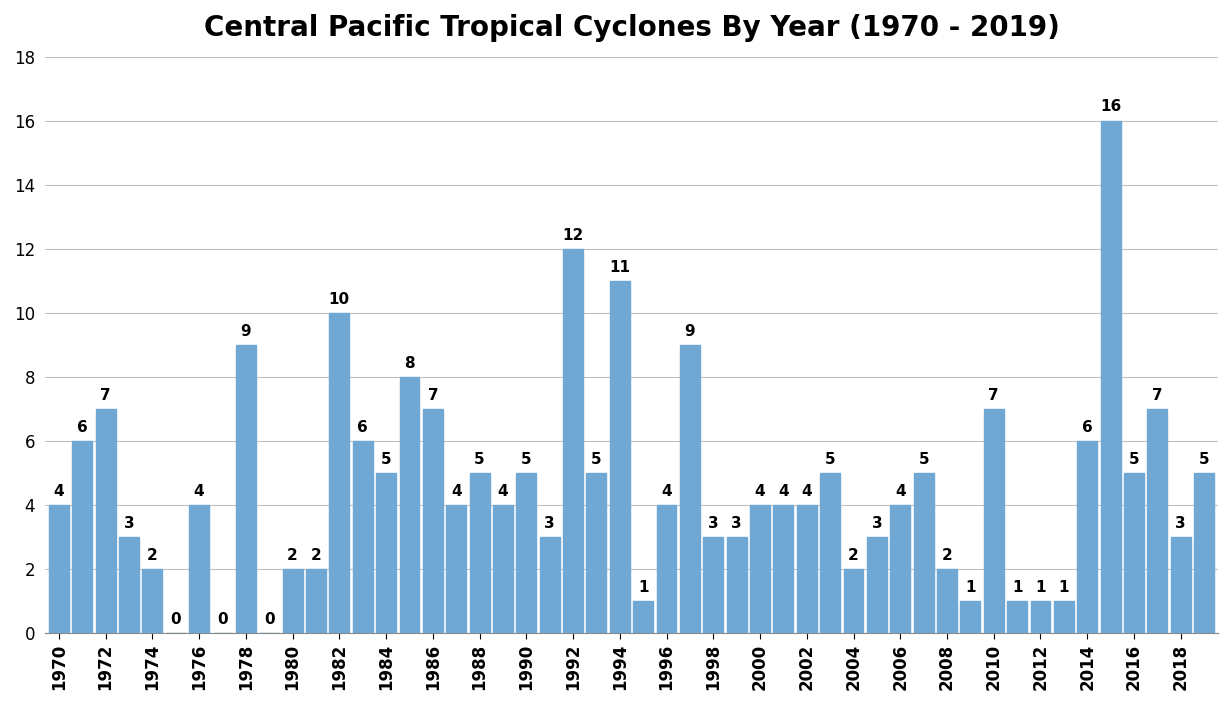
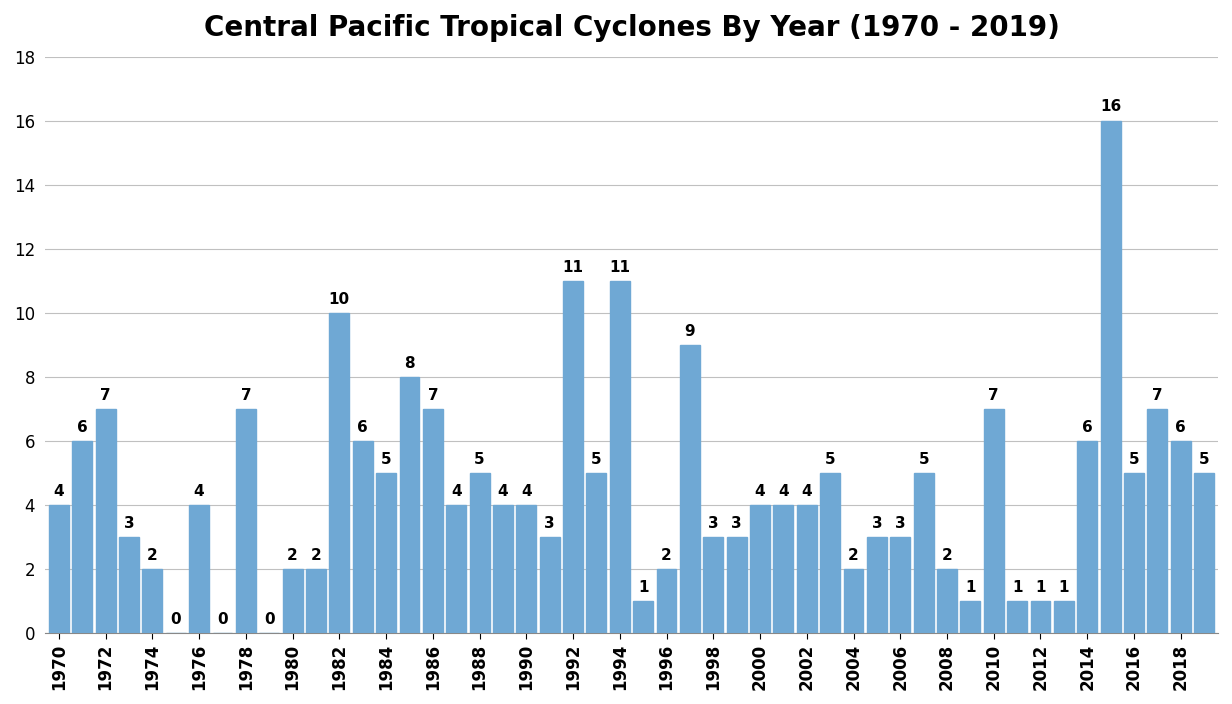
1978: 9 -> 7
1990: 5 -> 4
1992: 12 -> 11
1996: 4 -> 2
2006: 4 -> 3
2018: 3 -> 6
